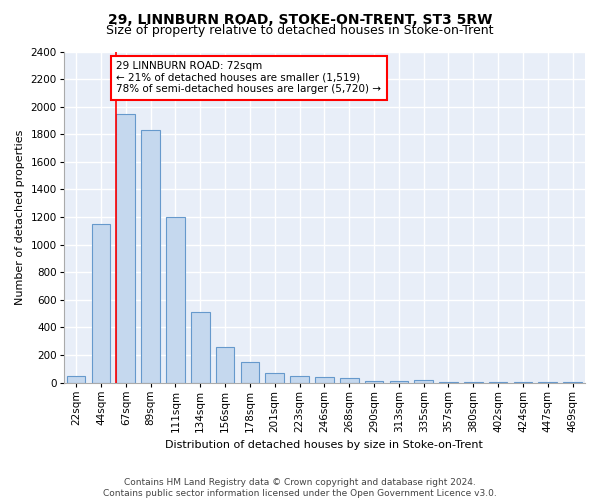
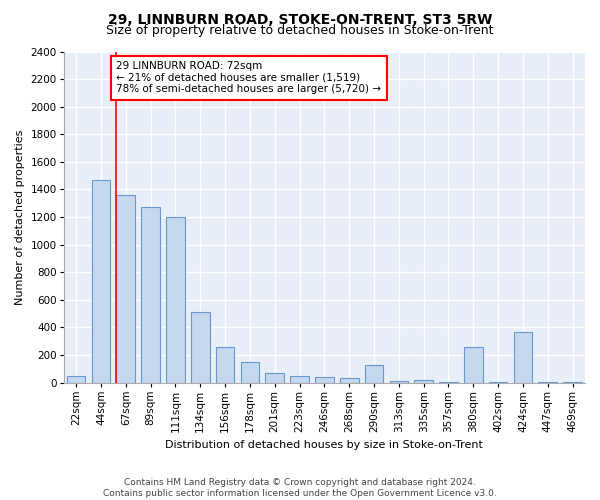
44sqm: 1150 -> 1470
67sqm: 1950 -> 1360
89sqm: 1830 -> 1270
290sqm: 20 -> 130
380sqm: 0 -> 260
424sqm: 0 -> 370
